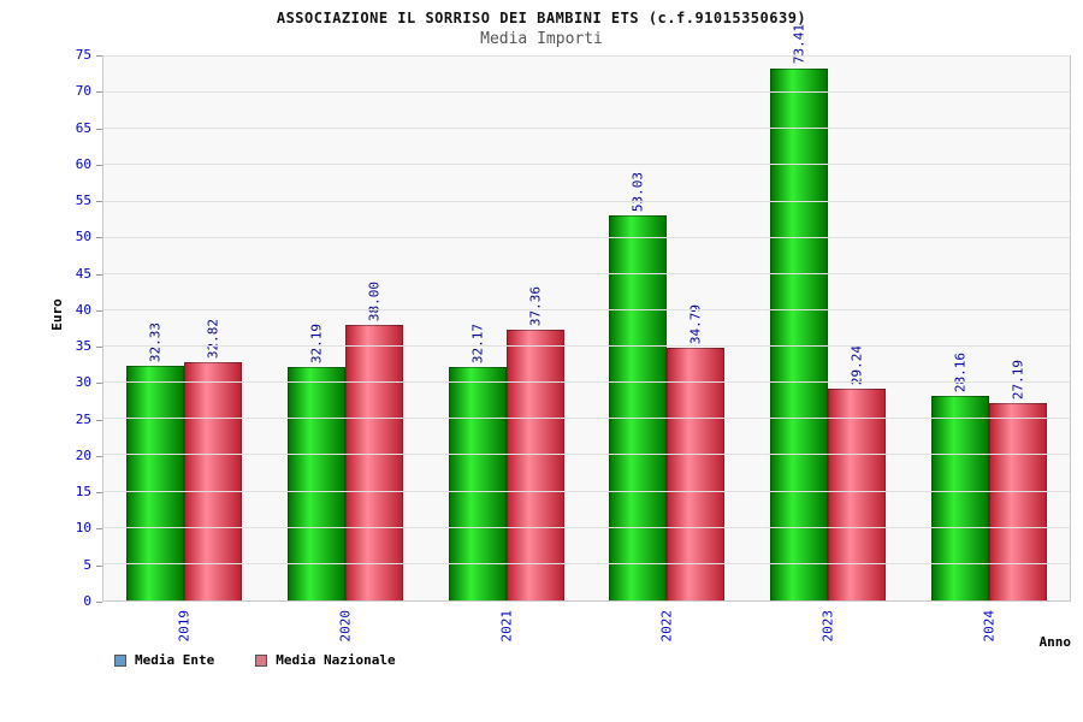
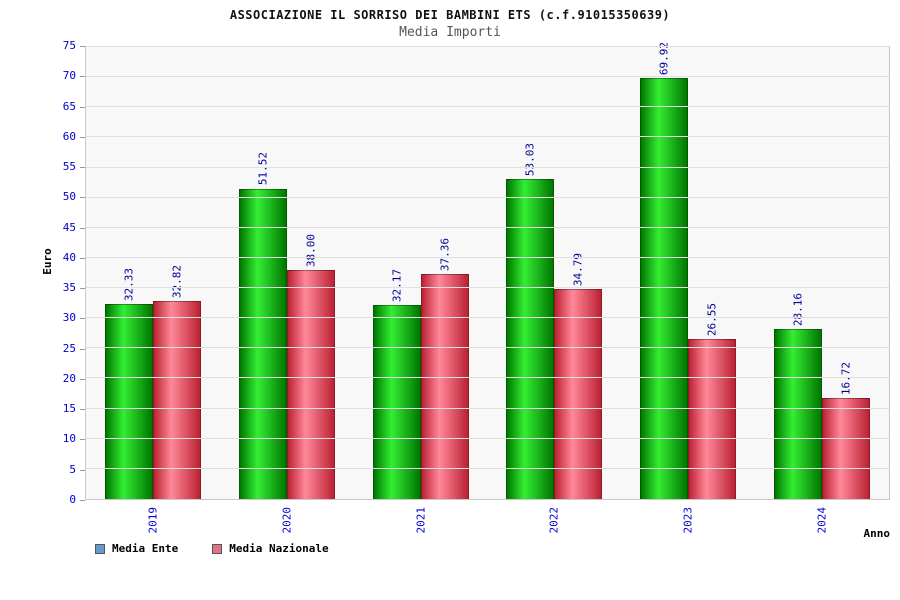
Media Ente/2020: 32.19 -> 51.52
Media Ente/2023: 73.41 -> 69.92
Media Nazionale/2023: 29.24 -> 26.55
Media Nazionale/2024: 27.19 -> 16.72
